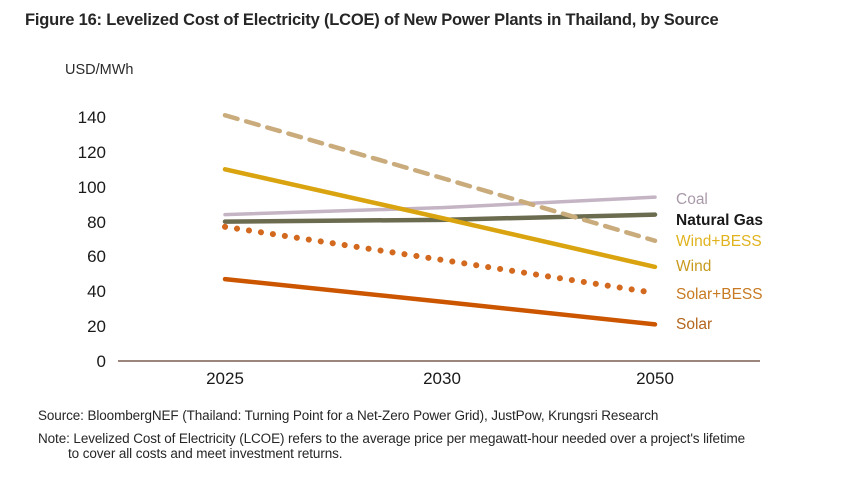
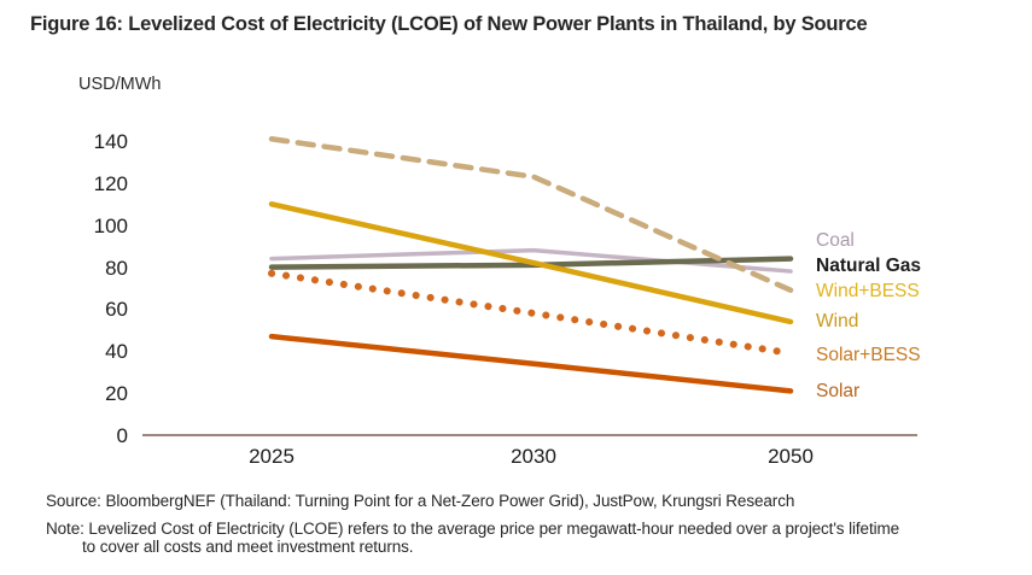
Wind+BESS/2030: 105 -> 123
Coal/2050: 94 -> 78
